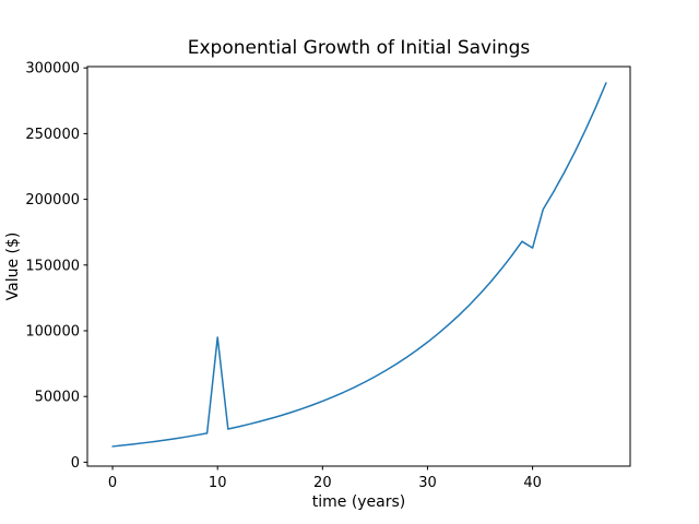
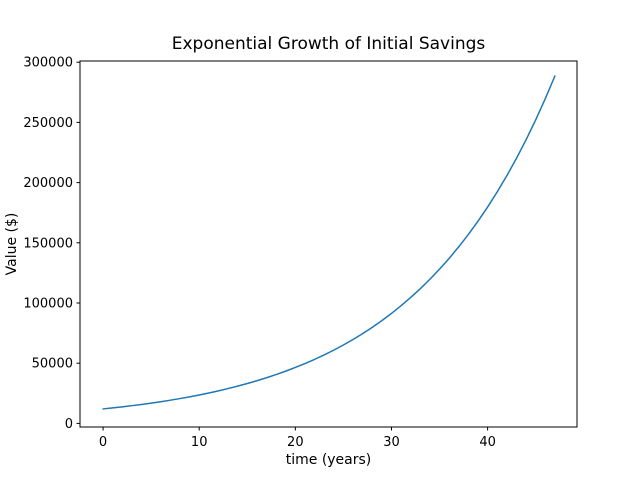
10: 95000 -> 24000
40: 163000 -> 180000
